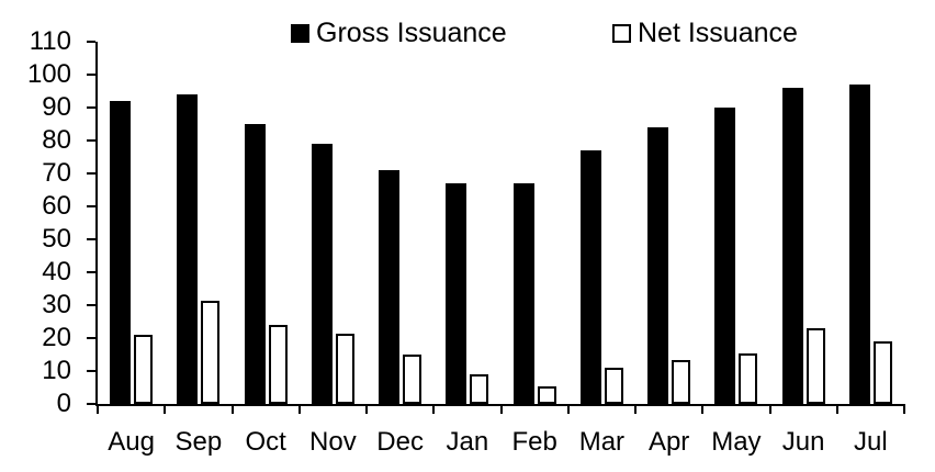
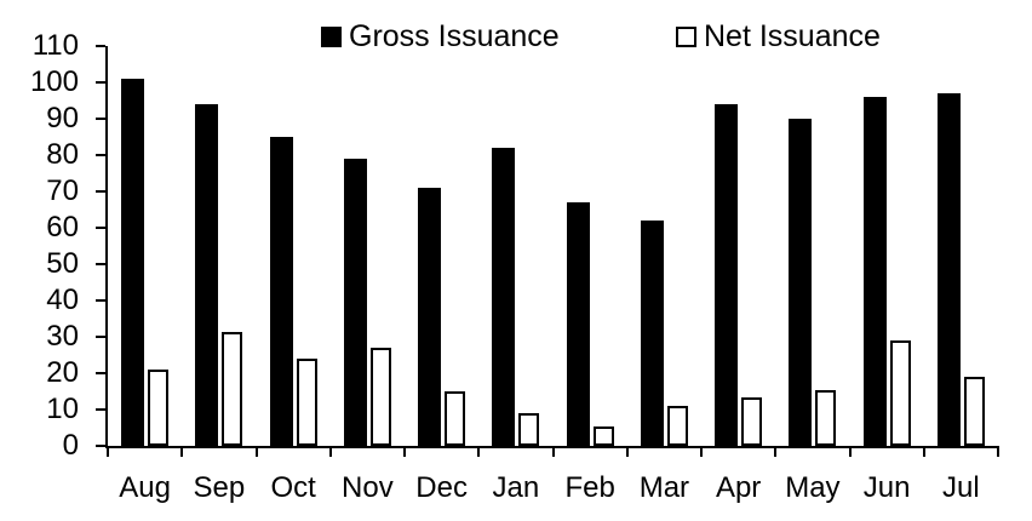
Gross Issuance/Aug: 92 -> 101
Net Issuance/Nov: 22 -> 27
Gross Issuance/Jan: 67 -> 82
Gross Issuance/Mar: 77 -> 62
Gross Issuance/Apr: 84 -> 94
Net Issuance/Jun: 23 -> 29
